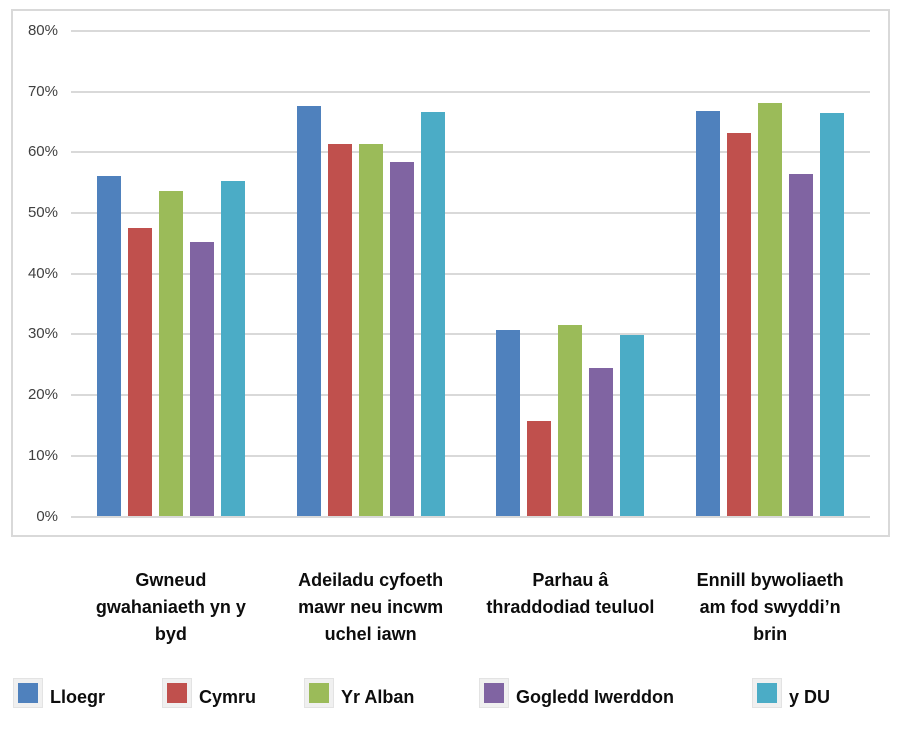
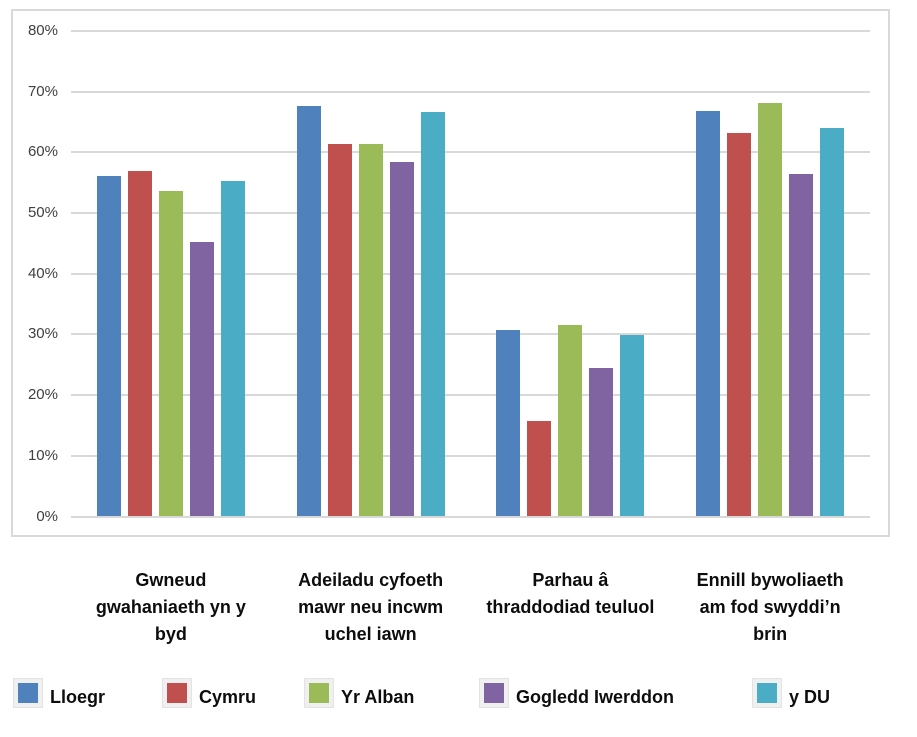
Cymru/Gwneud gwahaniaeth yn y byd: 48% -> 57%
y DU/Ennill bywoliaeth am fod swyddi’n brin: 66% -> 64%
